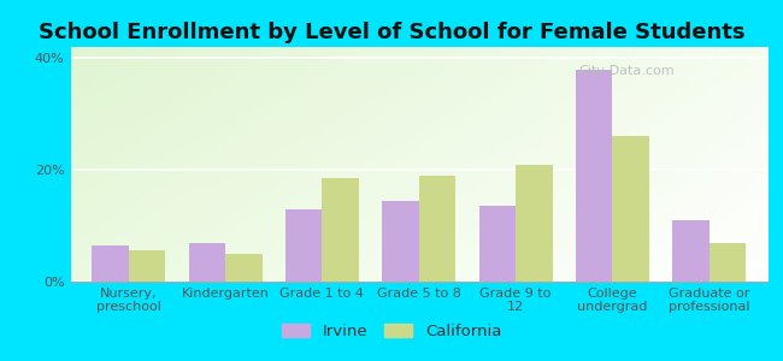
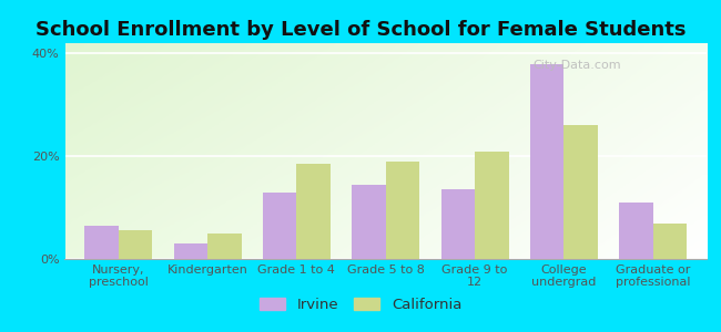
Irvine/Kindergarten: 7.0% -> 3.0%
